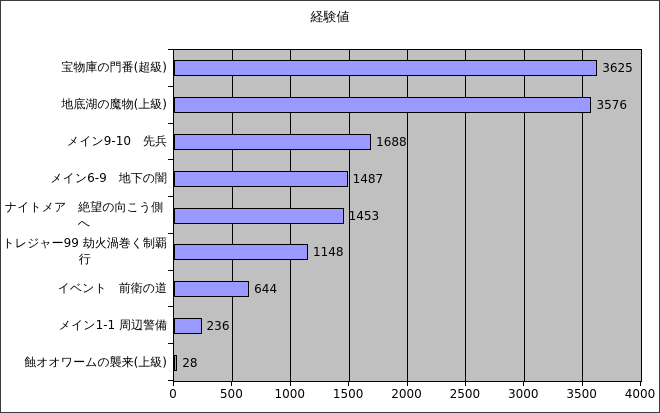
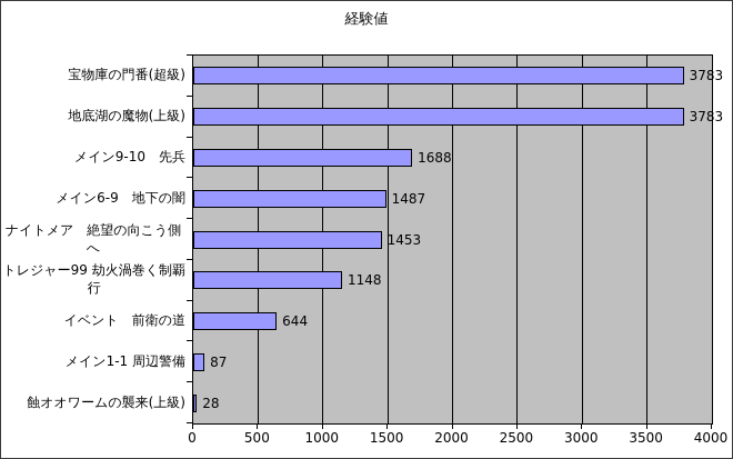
宝物庫の門番(超級): 3625 -> 3783
地底湖の魔物(上級): 3576 -> 3783
メイン1-1 周辺警備: 236 -> 87
